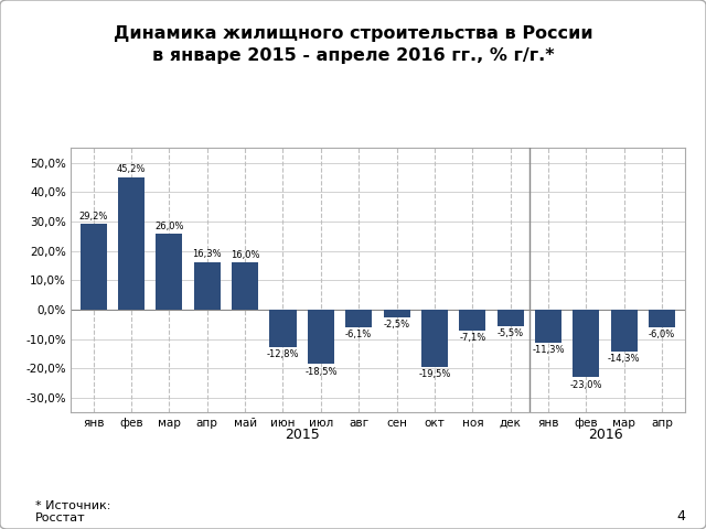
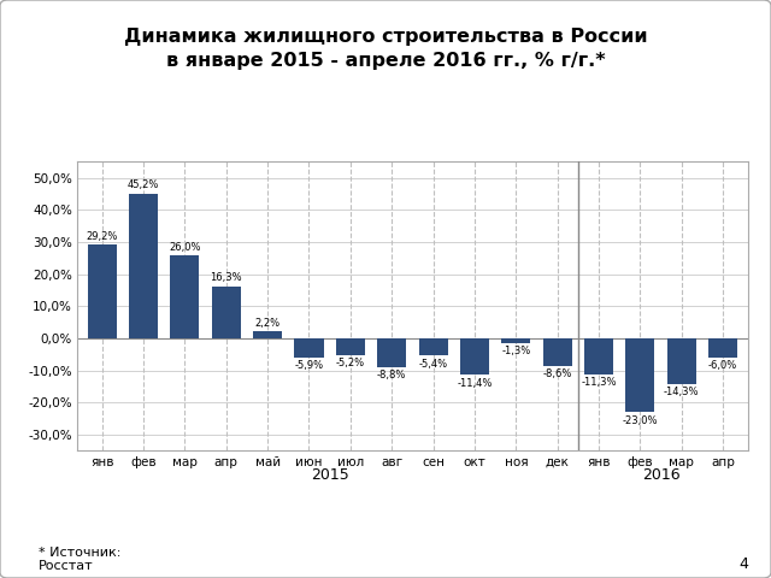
май: 16,0% -> 2,2%
июн: -12,8% -> -5,9%
июл: -18,5% -> -5,2%
авг: -6,1% -> -8,8%
сен: -2,5% -> -5,4%
окт: -19,5% -> -11,4%
ноя: -7,1% -> -1,3%
дек: -5,5% -> -8,6%
